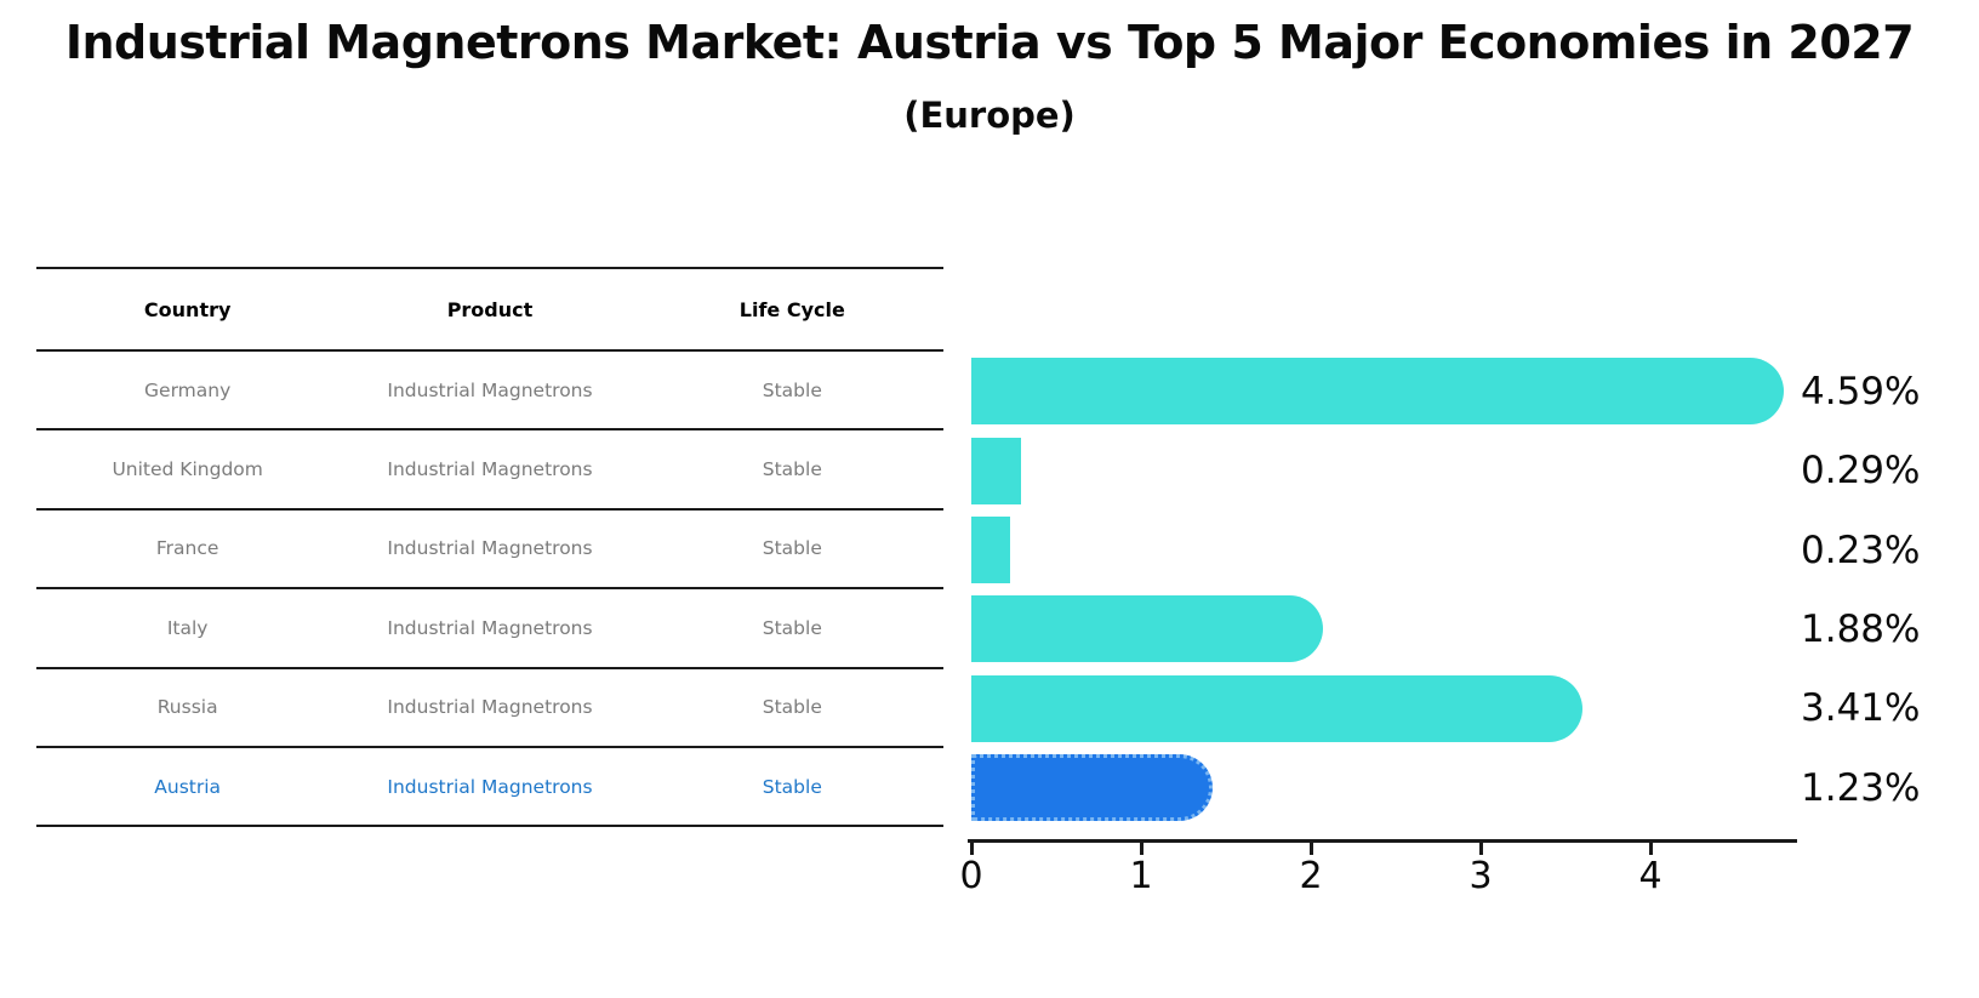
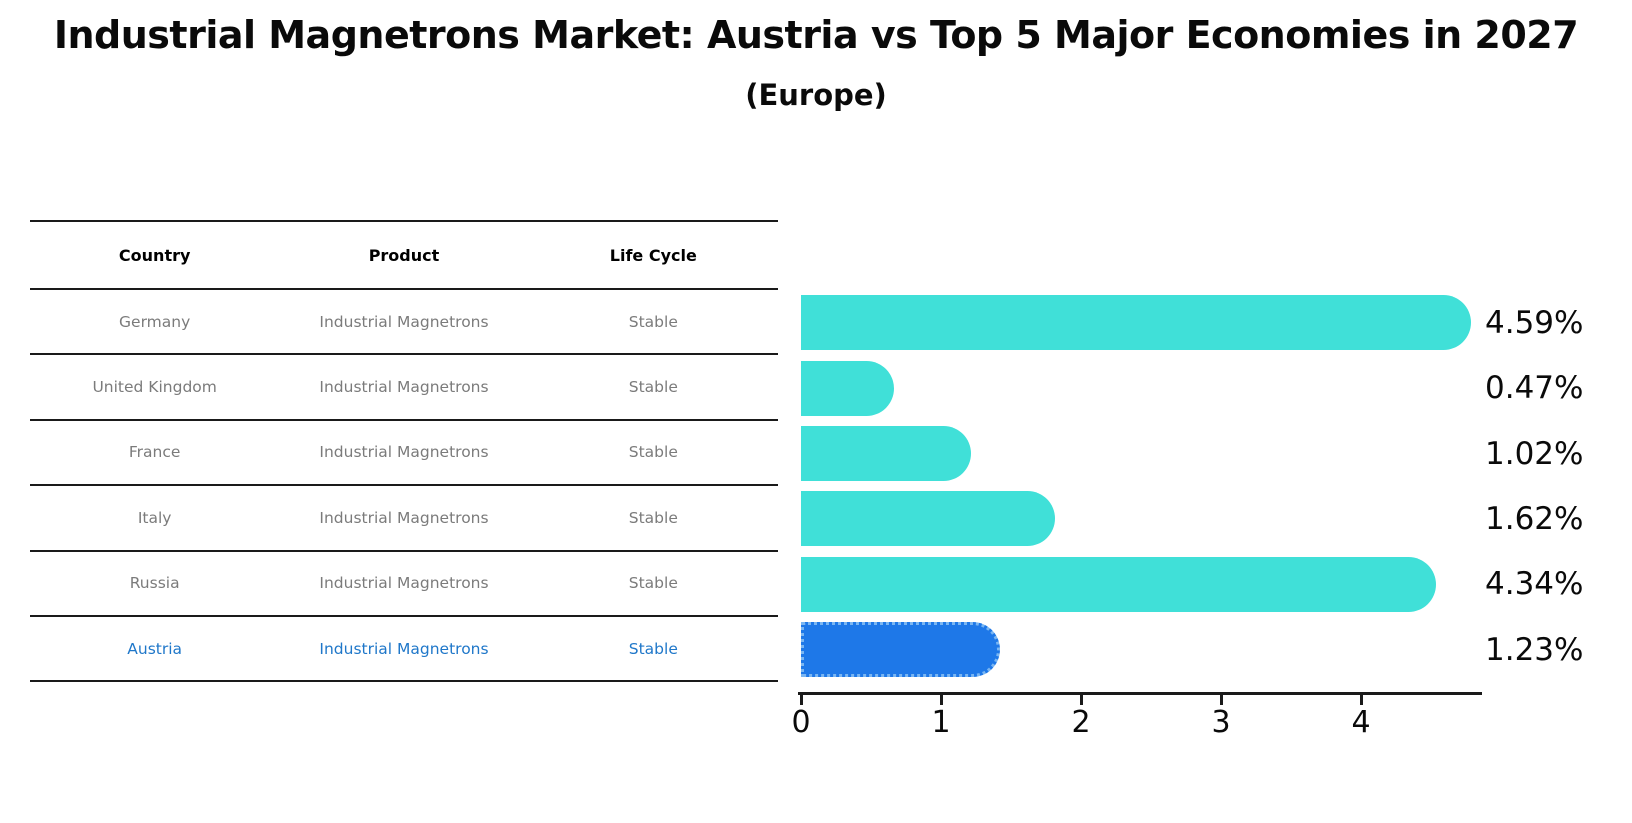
United Kingdom: 0.29% -> 0.47%
France: 0.23% -> 1.02%
Italy: 1.88% -> 1.62%
Russia: 3.41% -> 4.34%
